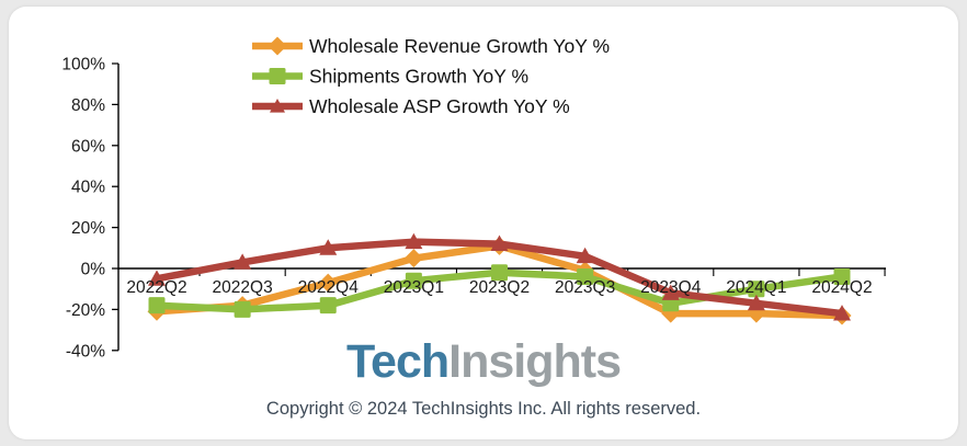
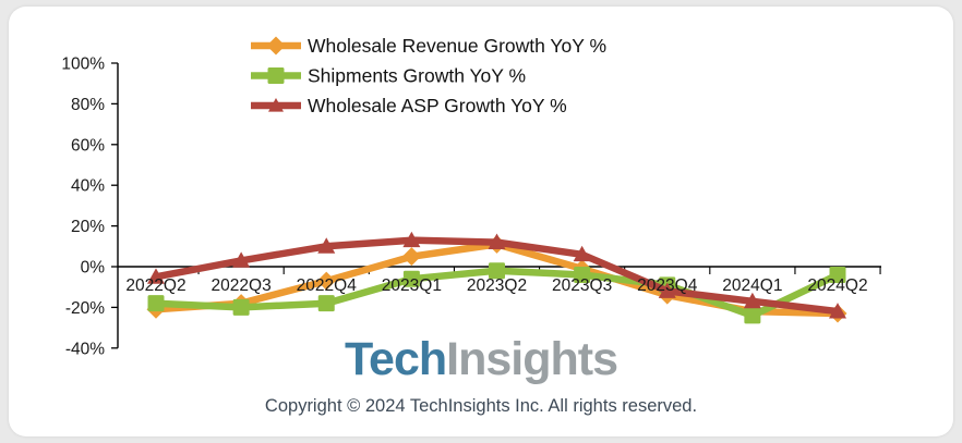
Wholesale Revenue Growth YoY %/2023Q4: -22% -> -14%
Shipments Growth YoY %/2023Q4: -17% -> -9%
Shipments Growth YoY %/2024Q1: -10% -> -24%
